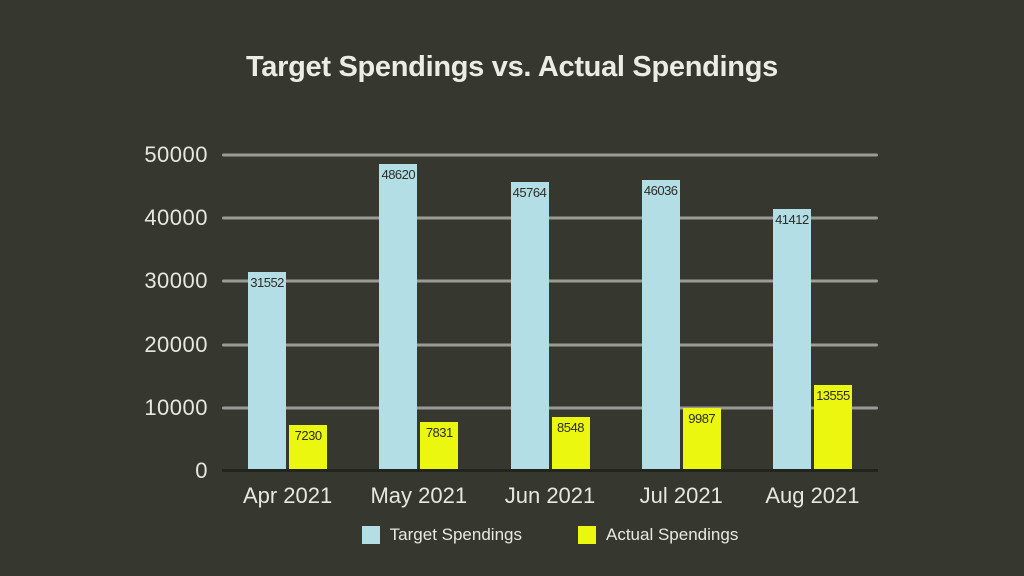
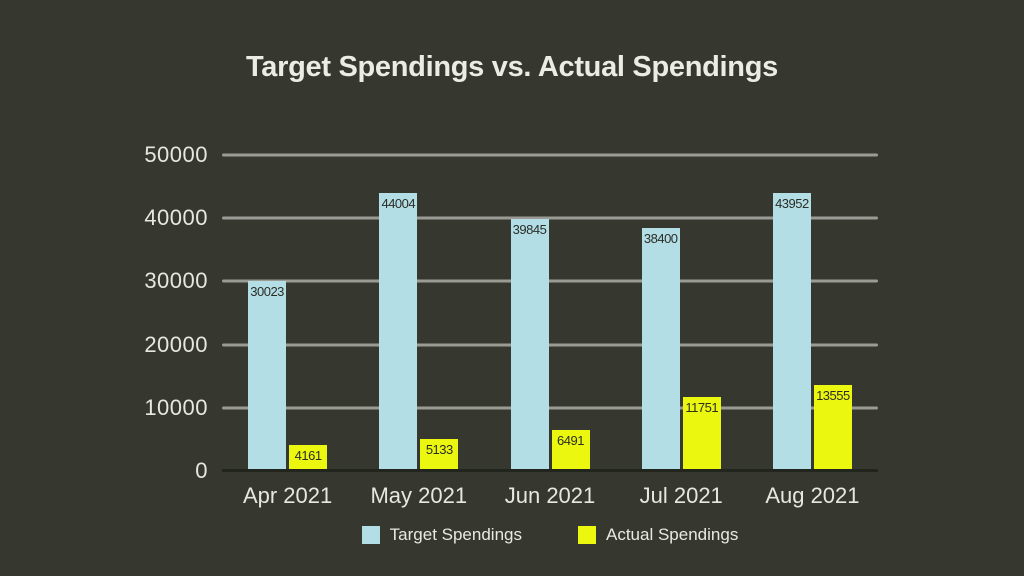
Target Spendings/Apr 2021: 31552 -> 30023
Actual Spendings/Apr 2021: 7230 -> 4161
Target Spendings/May 2021: 48620 -> 44004
Actual Spendings/May 2021: 7831 -> 5133
Target Spendings/Jun 2021: 45764 -> 39845
Actual Spendings/Jun 2021: 8548 -> 6491
Target Spendings/Jul 2021: 46036 -> 38400
Actual Spendings/Jul 2021: 9987 -> 11751
Target Spendings/Aug 2021: 41412 -> 43952
